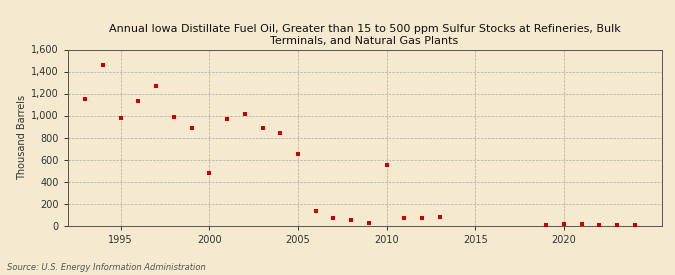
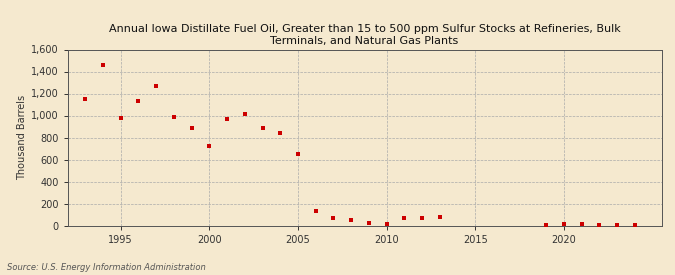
2000: 480 -> 720
2010: 550 -> 10
